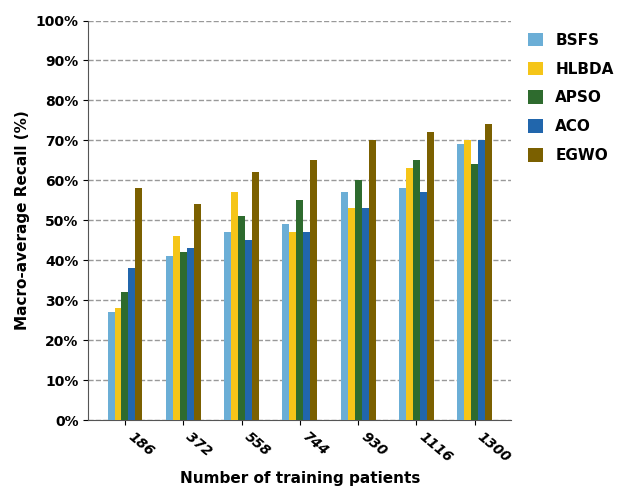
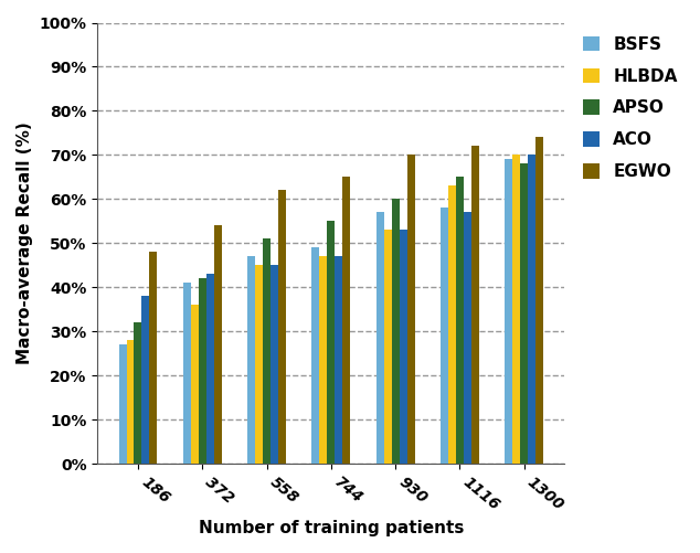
EGWO/186: 58% -> 48%
HLBDA/372: 46% -> 36%
HLBDA/558: 57% -> 45%
APSO/1300: 64% -> 68%
